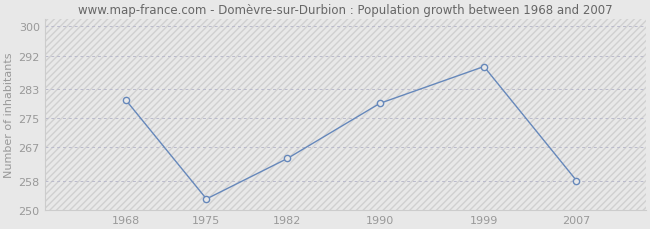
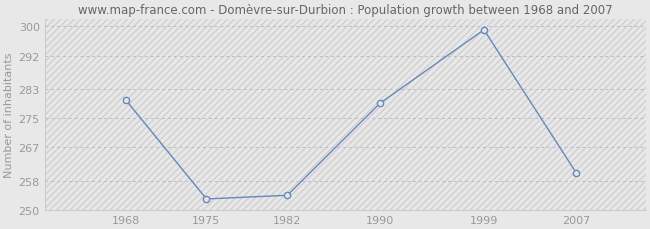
1982: 264 -> 254
1999: 289 -> 299
2007: 258 -> 260
